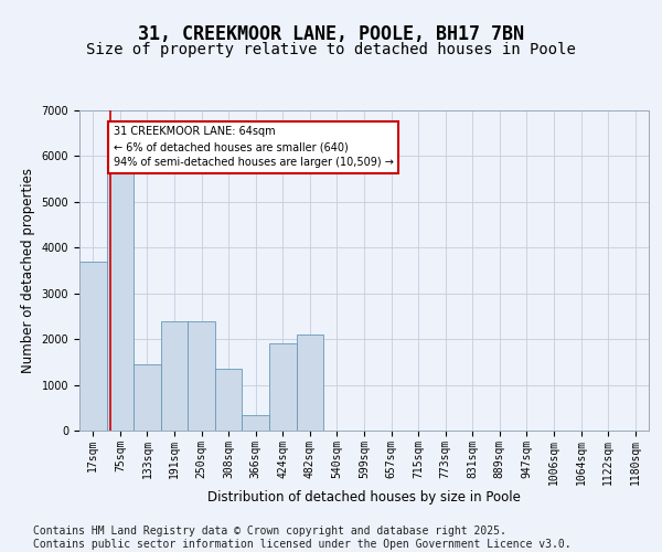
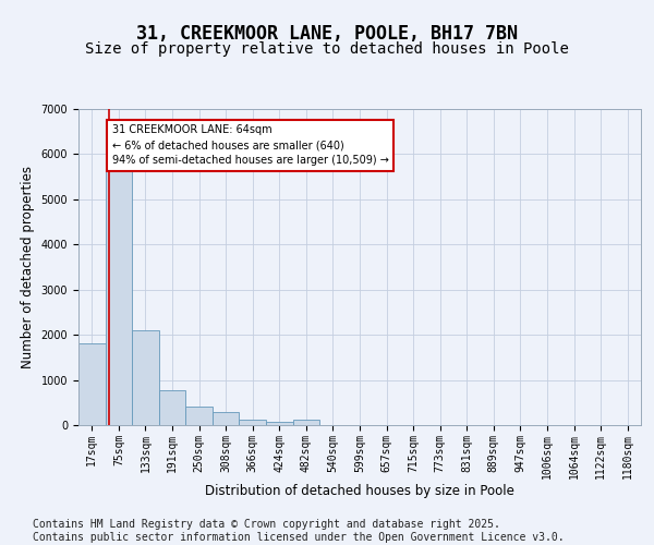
17sqm: 3700 -> 1800
133sqm: 1450 -> 2100
191sqm: 2400 -> 780
250sqm: 2400 -> 420
308sqm: 1350 -> 280
366sqm: 350 -> 130
424sqm: 1900 -> 80
482sqm: 2100 -> 110
